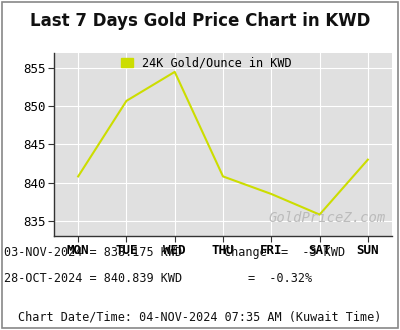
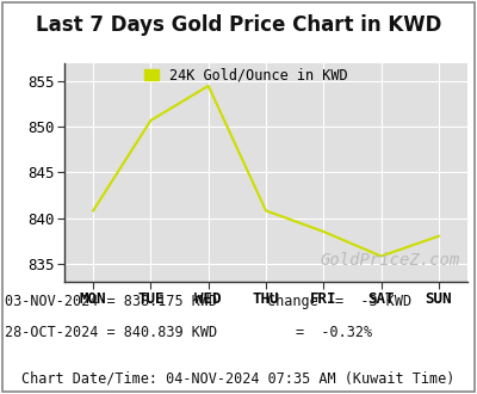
SUN: 843.0 -> 838.0
